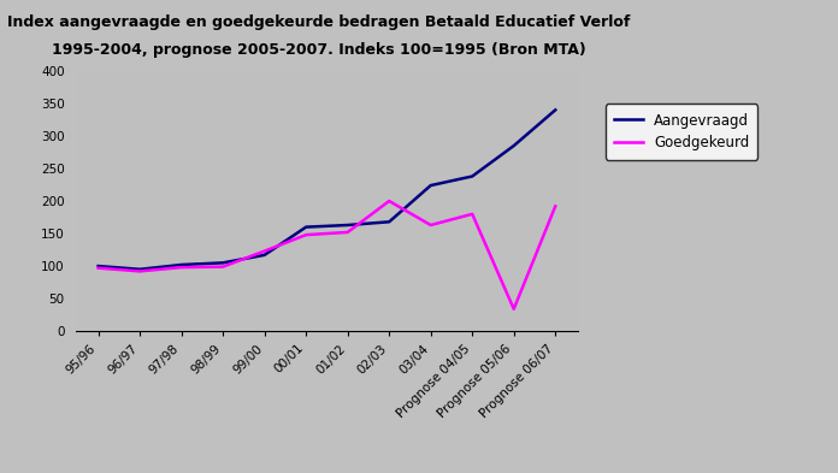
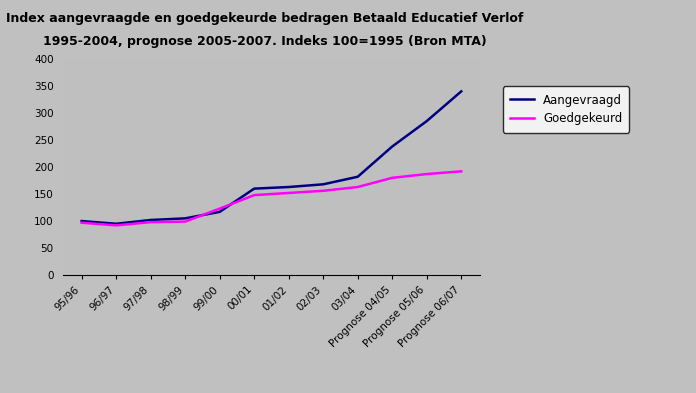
Goedgekeurd/02/03: 200 -> 156
Aangevraagd/03/04: 224 -> 182
Goedgekeurd/Prognose 05/06: 34 -> 187
